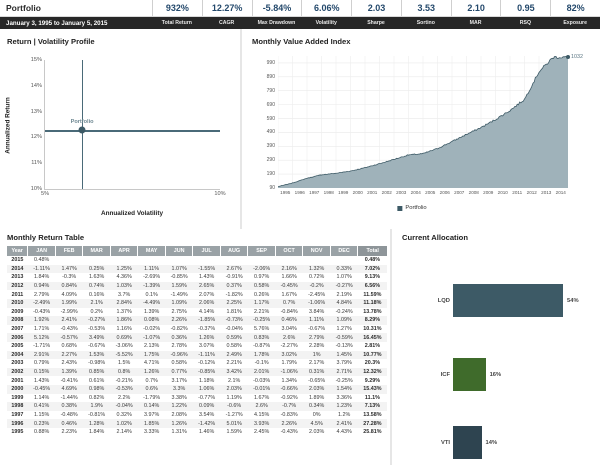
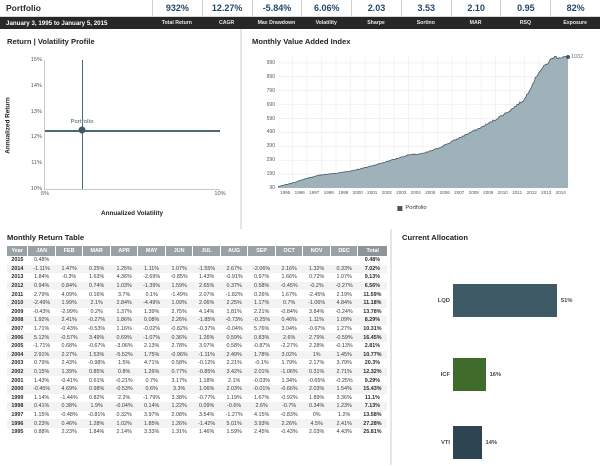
Current Allocation/LQD: 54% -> 51%
